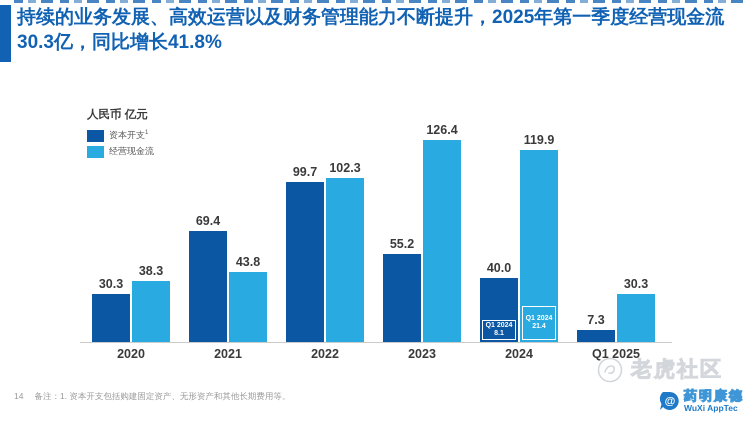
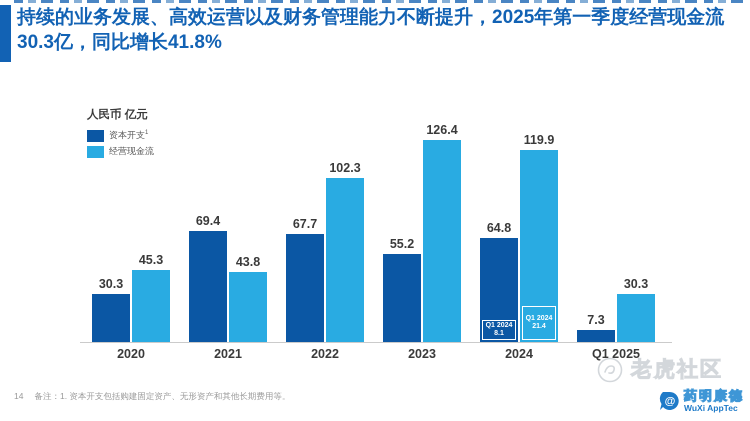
经营现金流/2020: 38.3 -> 45.3
资本开支/2022: 99.7 -> 67.7
资本开支/2024: 40.0 -> 64.8
